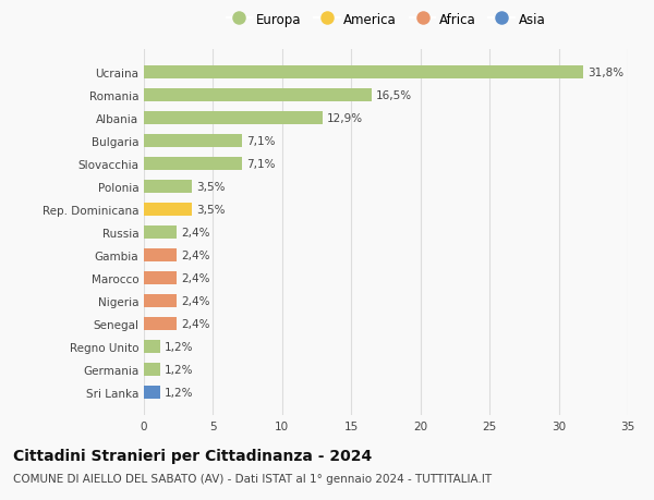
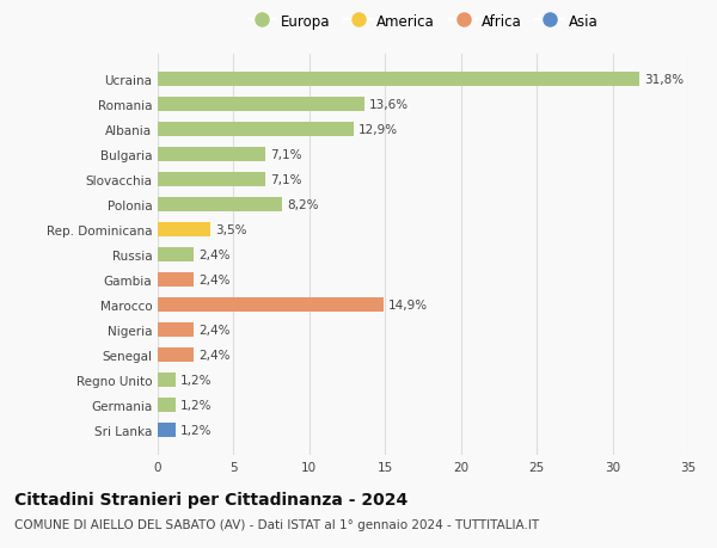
Romania: 16,5% -> 13,6%
Polonia: 3,5% -> 8,2%
Marocco: 2,4% -> 14,9%
